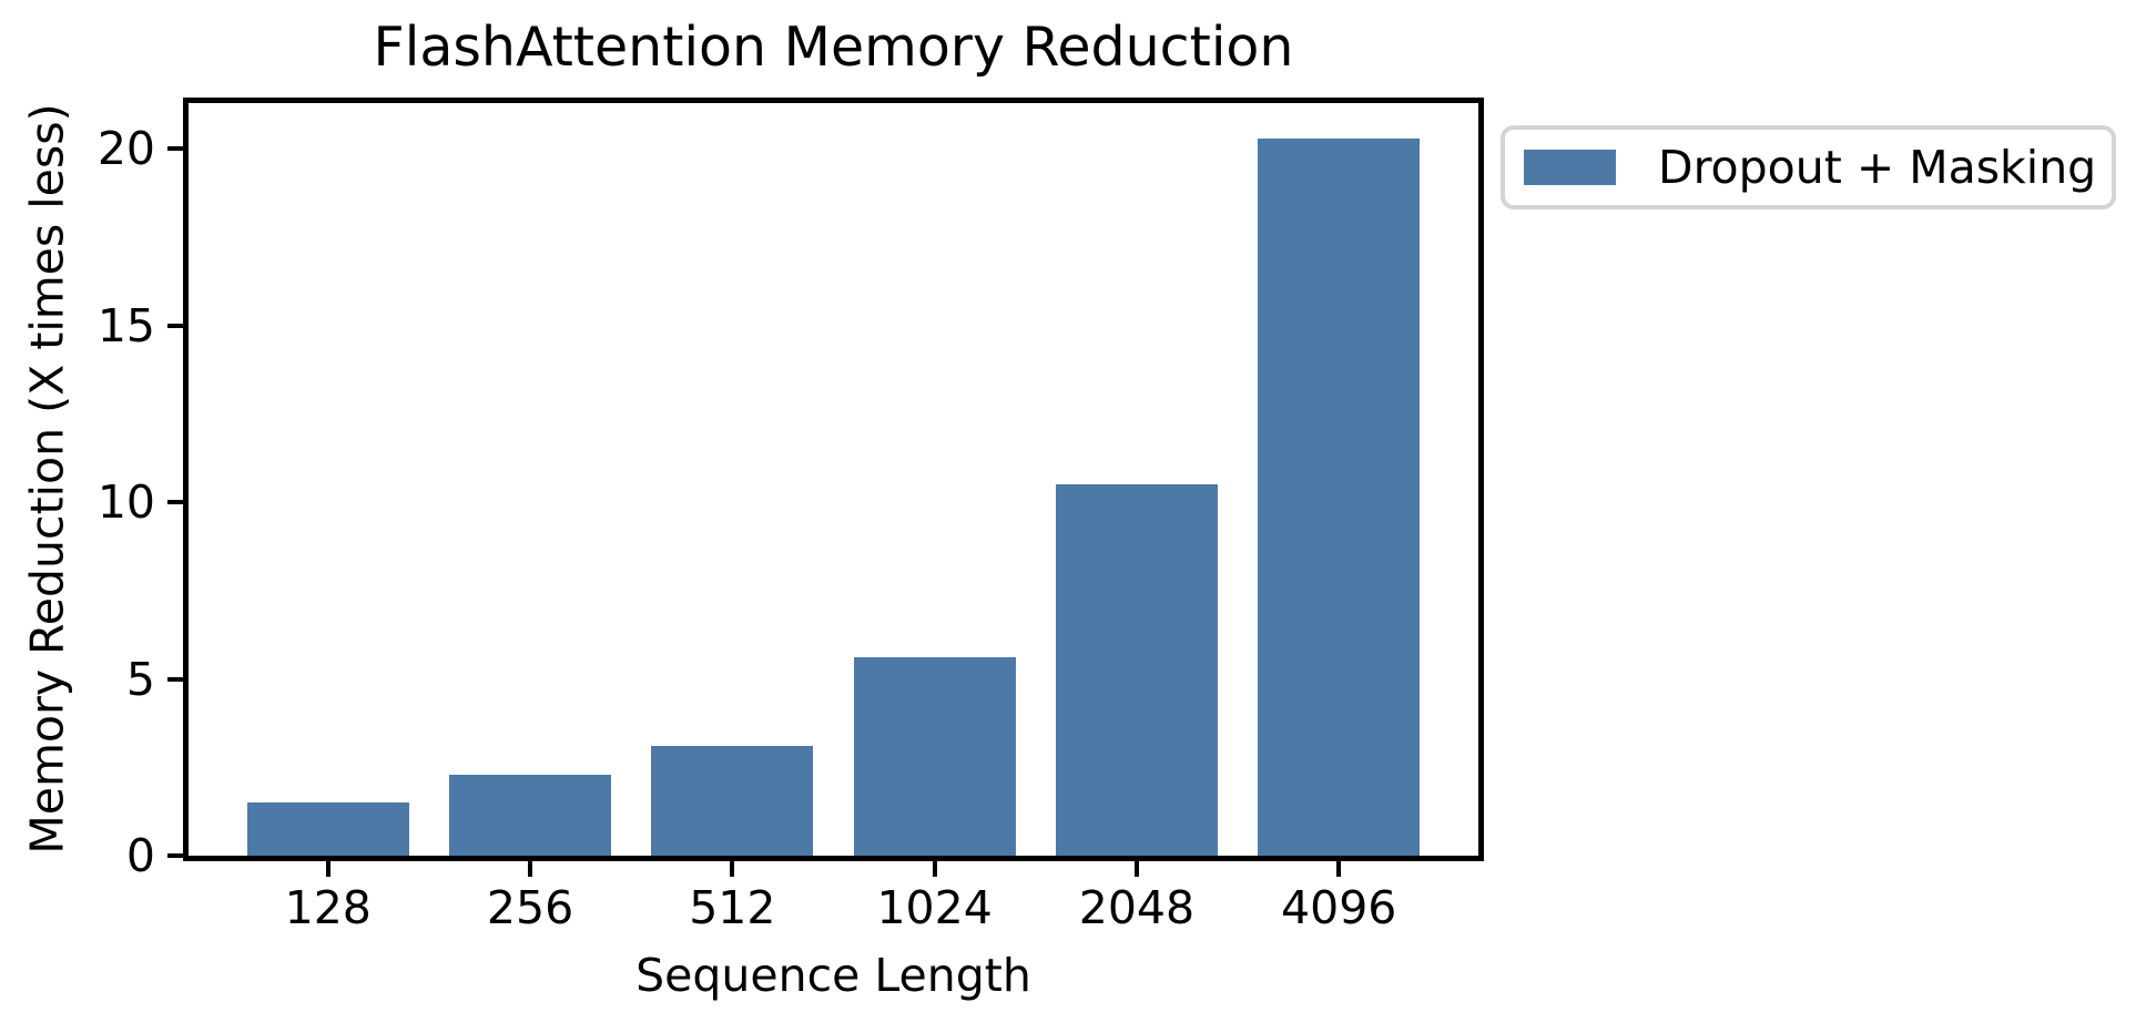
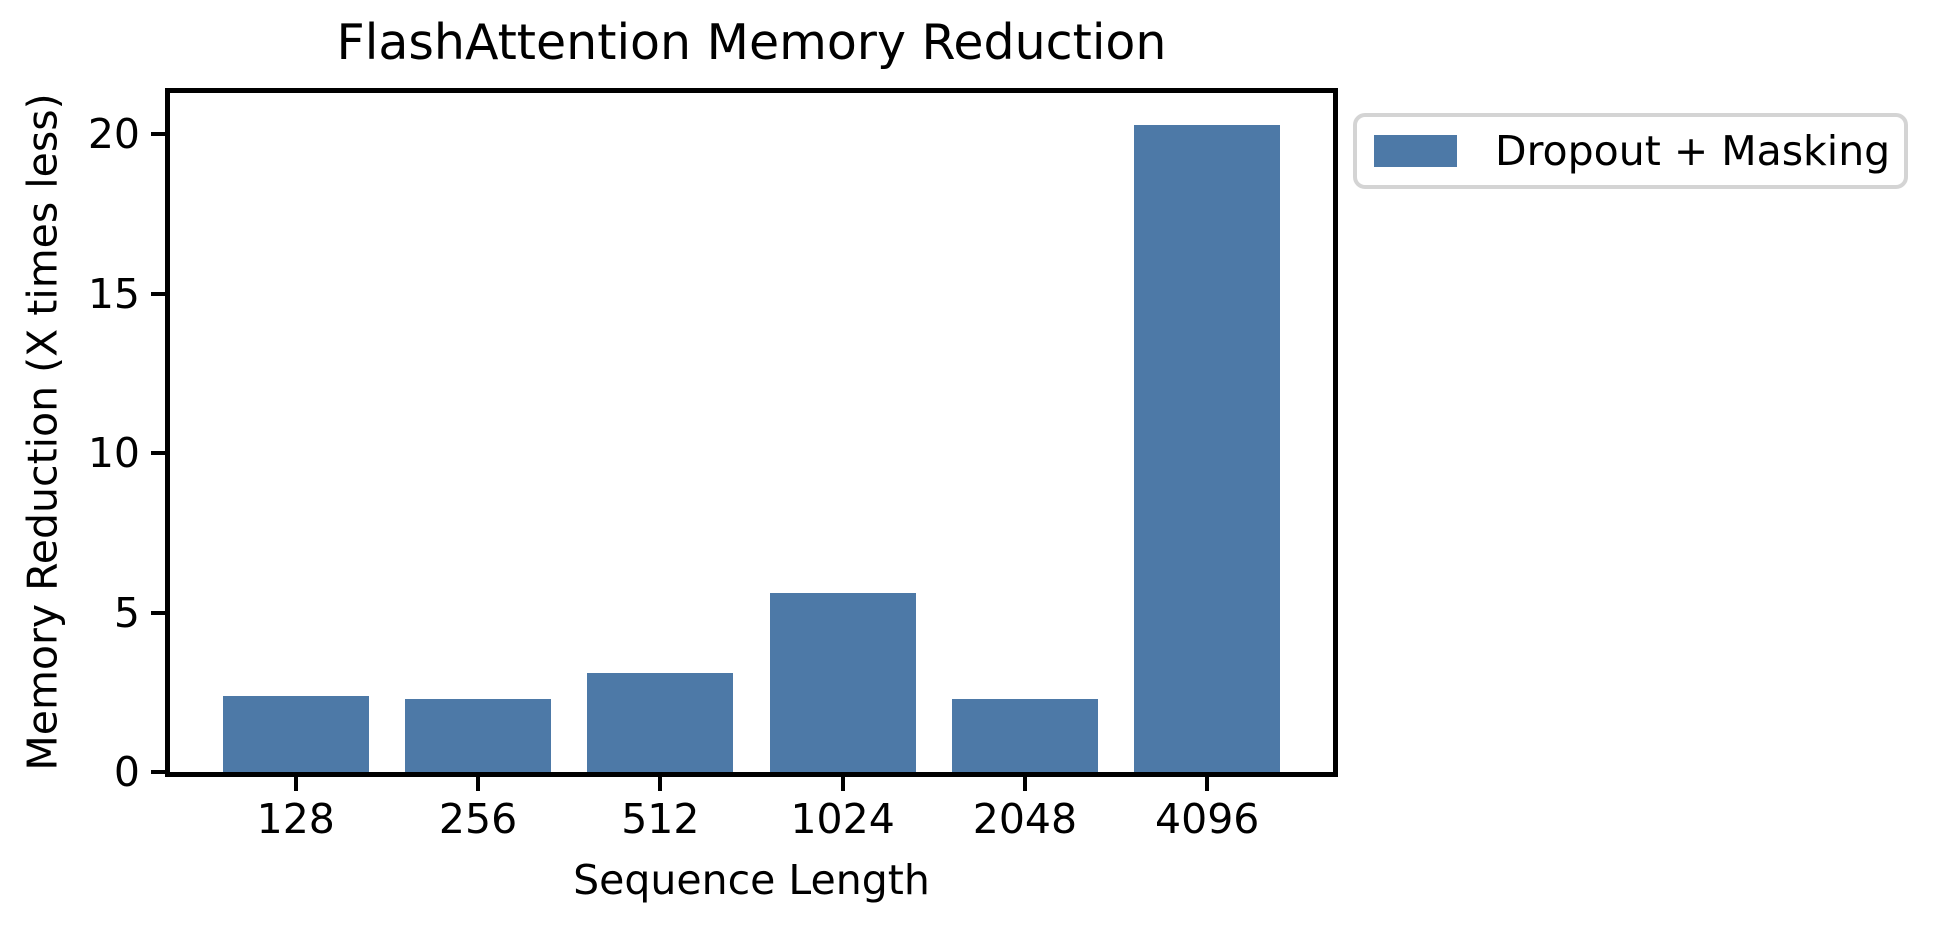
128: 1.5 -> 2.4
2048: 10.5 -> 2.3
